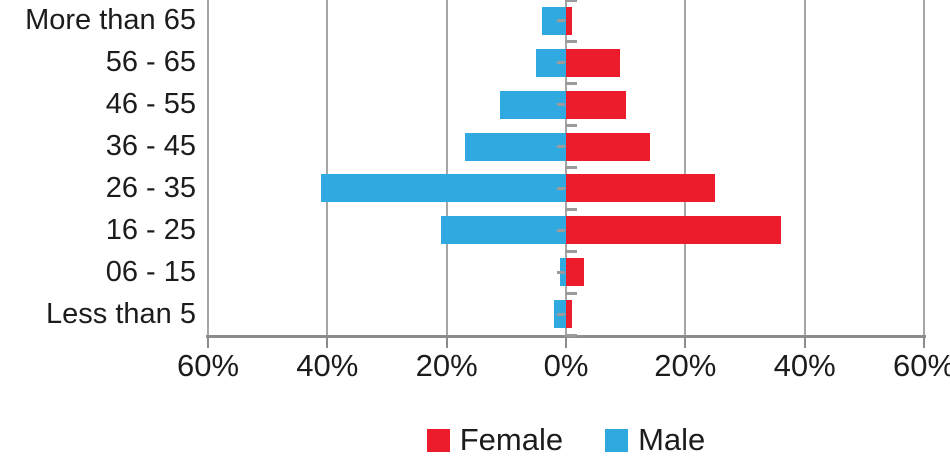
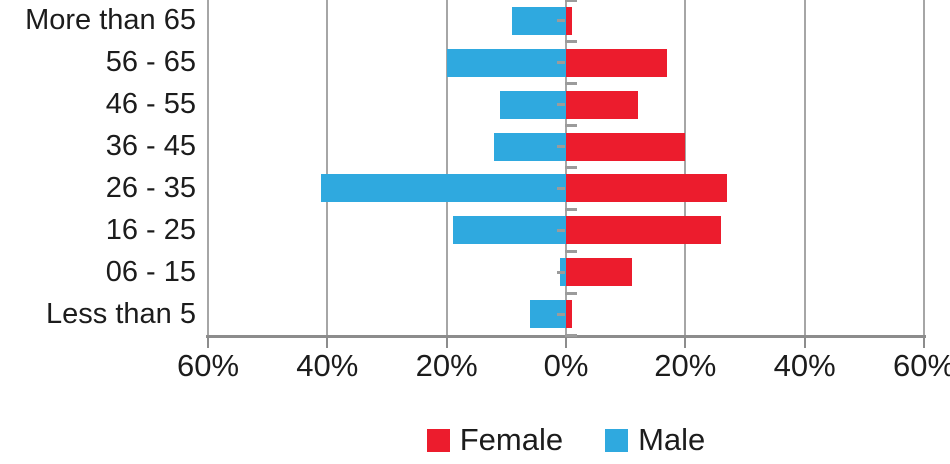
Male/More than 65: 4% -> 9%
Female/56 - 65: 9% -> 17%
Male/56 - 65: 5% -> 20%
Female/46 - 55: 10% -> 12%
Female/36 - 45: 14% -> 20%
Male/36 - 45: 17% -> 12%
Female/26 - 35: 25% -> 27%
Female/16 - 25: 36% -> 26%
Male/16 - 25: 21% -> 19%
Female/06 - 15: 3% -> 11%
Male/Less than 5: 2% -> 6%
